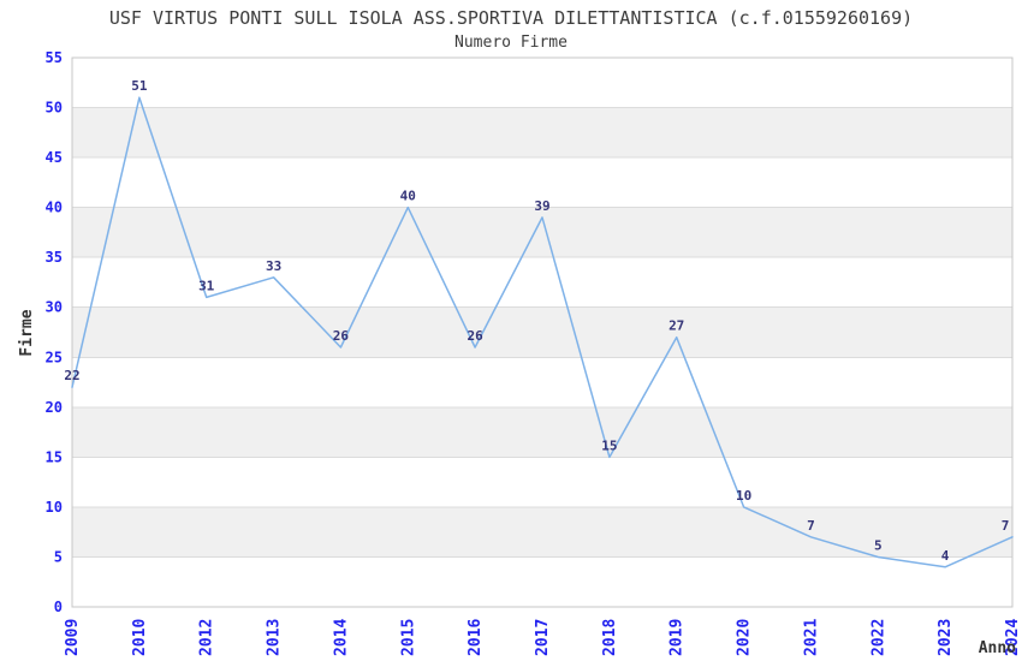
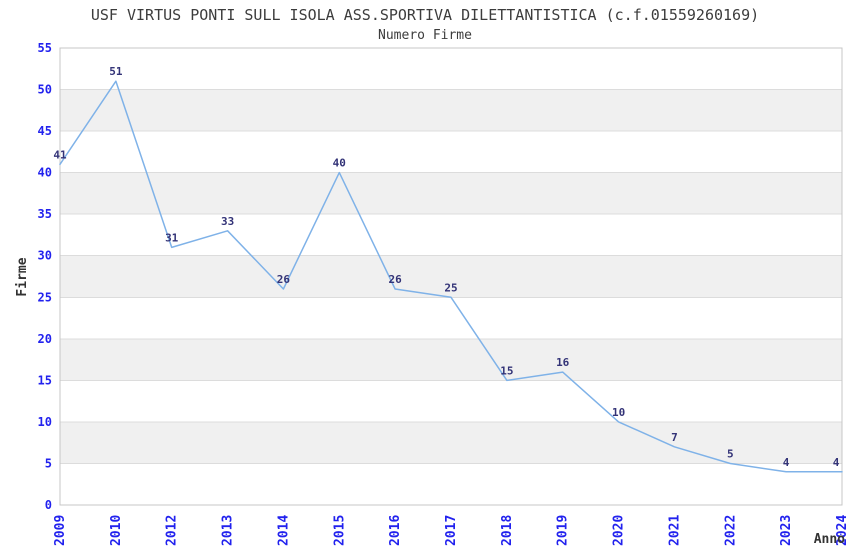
2009: 22 -> 41
2017: 39 -> 25
2019: 27 -> 16
2024: 7 -> 4
